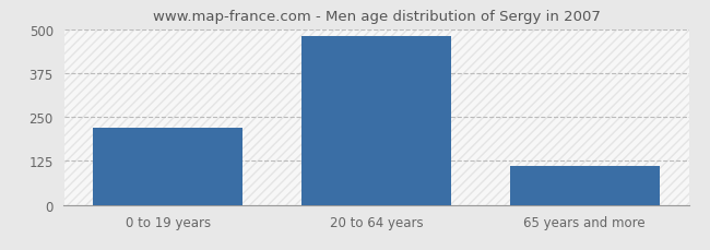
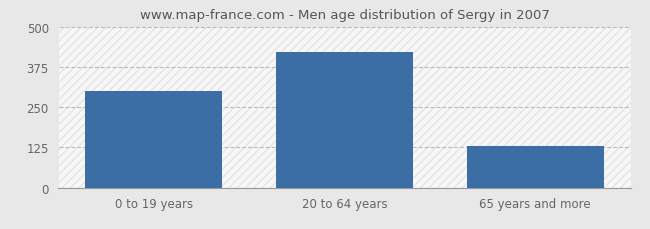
0 to 19 years: 220 -> 300
20 to 64 years: 480 -> 420
65 years and more: 110 -> 130
